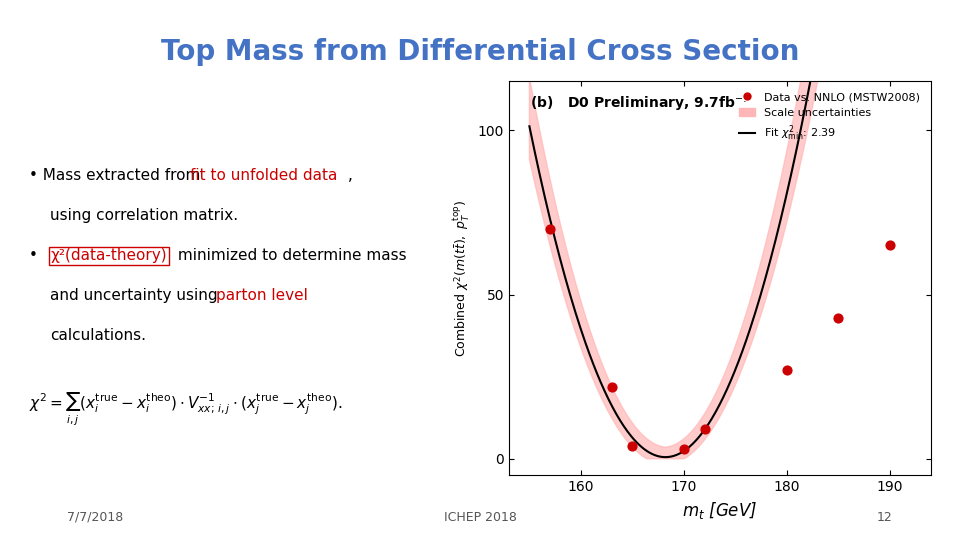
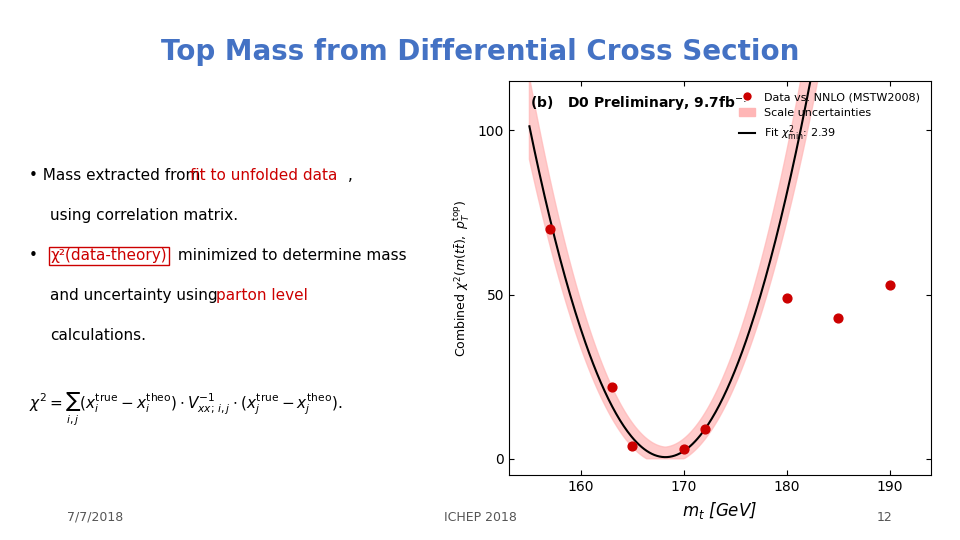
Data vs. NNLO (MSTW2008)/180: 27 -> 49
Data vs. NNLO (MSTW2008)/190: 65 -> 53
